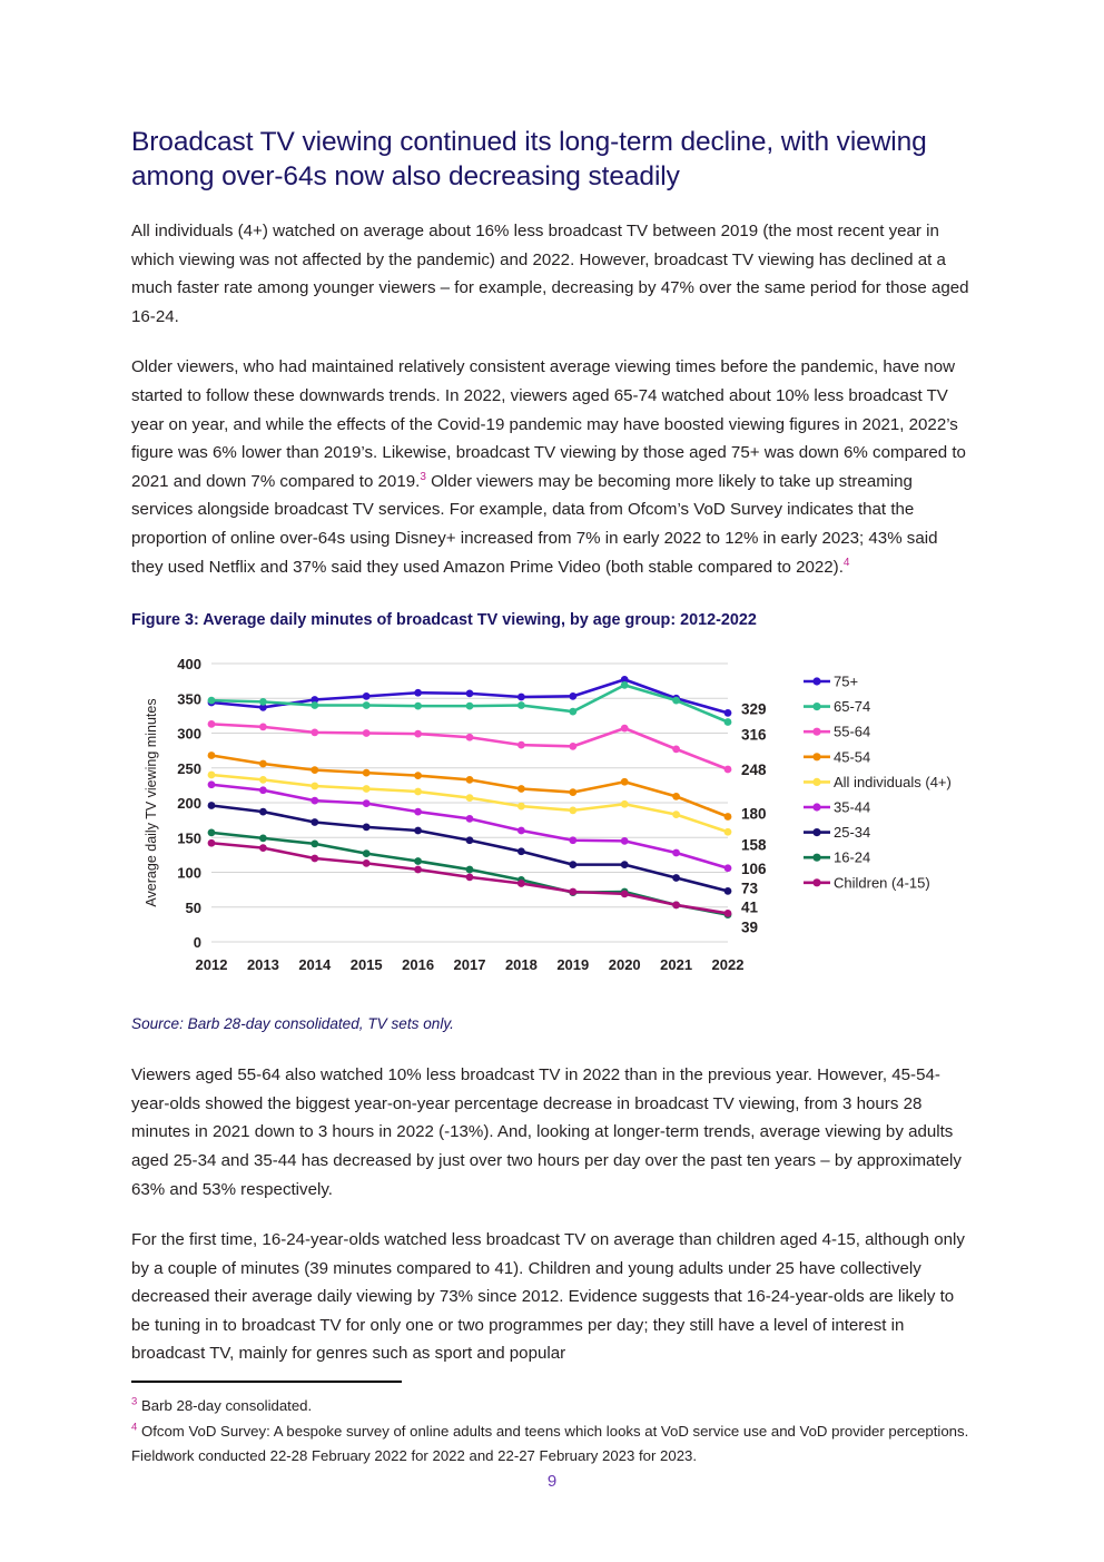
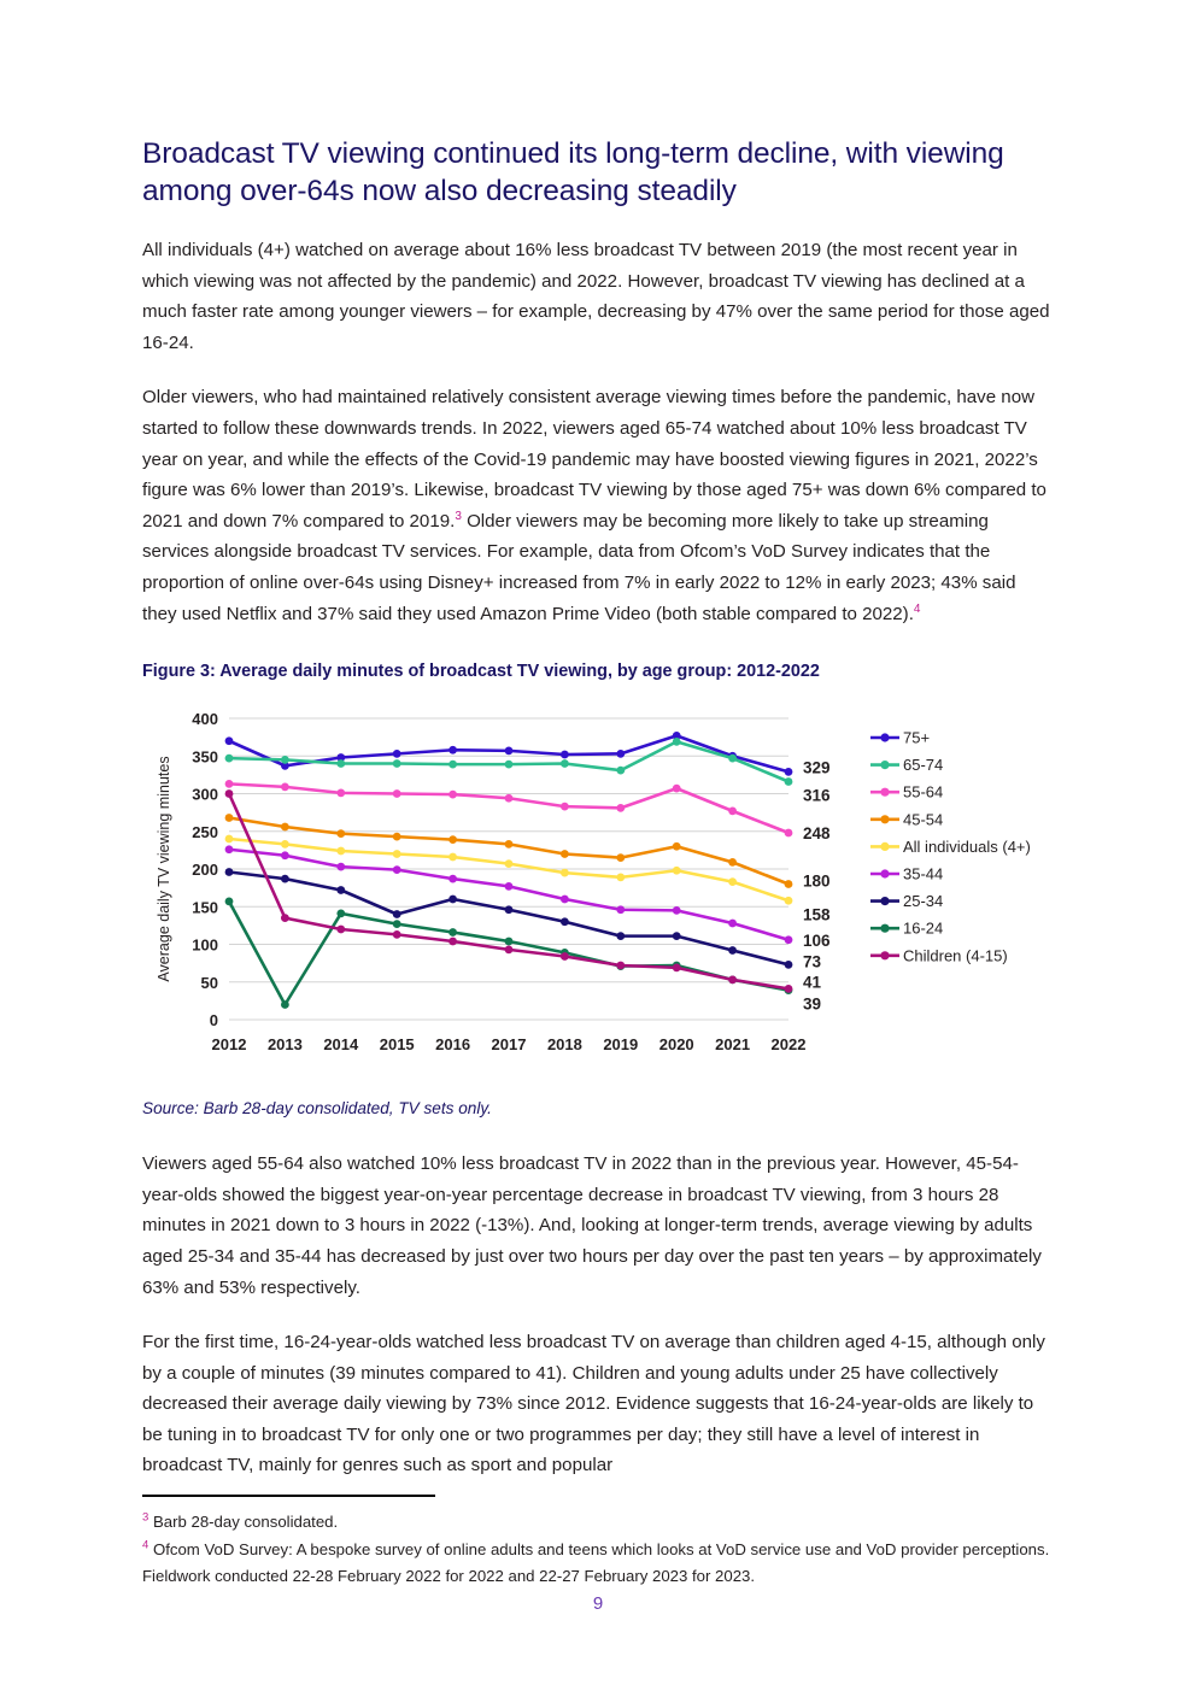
75+/2012: 340 -> 370
Children (4-15)/2012: 140 -> 300
16-24/2013: 150 -> 20
25-34/2015: 160 -> 140
